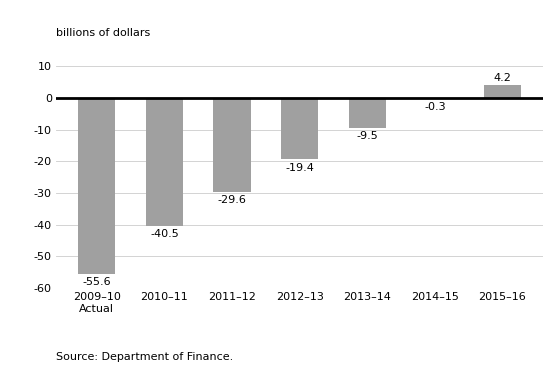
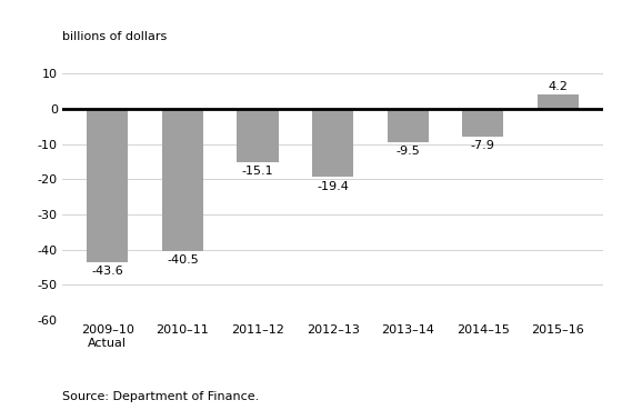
2009–10 Actual: -55.6 -> -43.6
2011–12: -29.6 -> -15.1
2014–15: -0.3 -> -7.9
